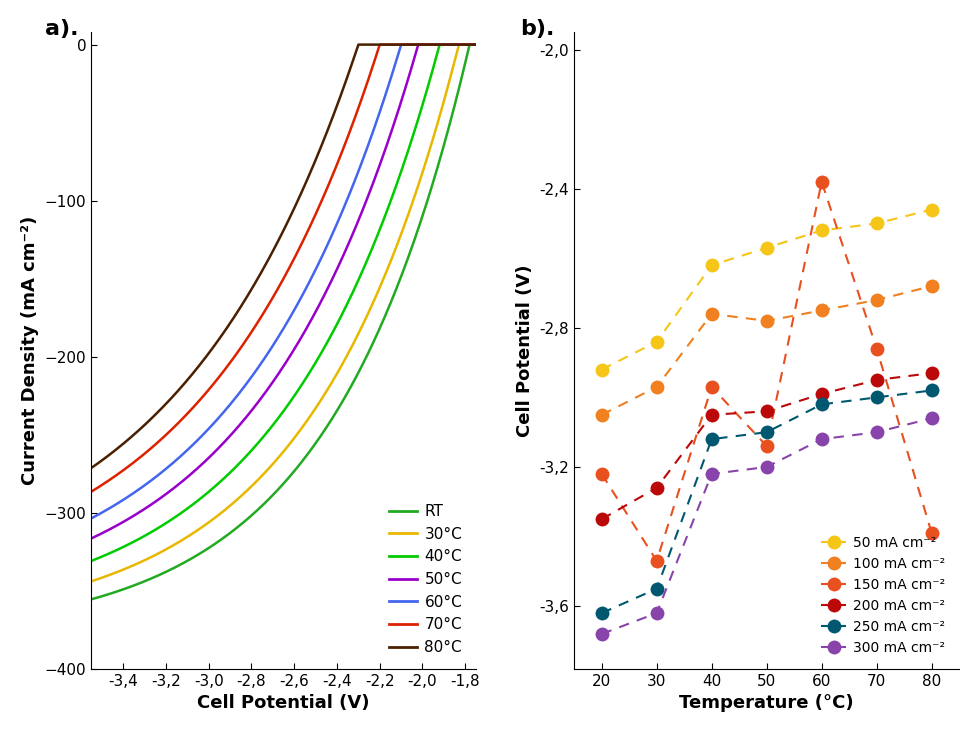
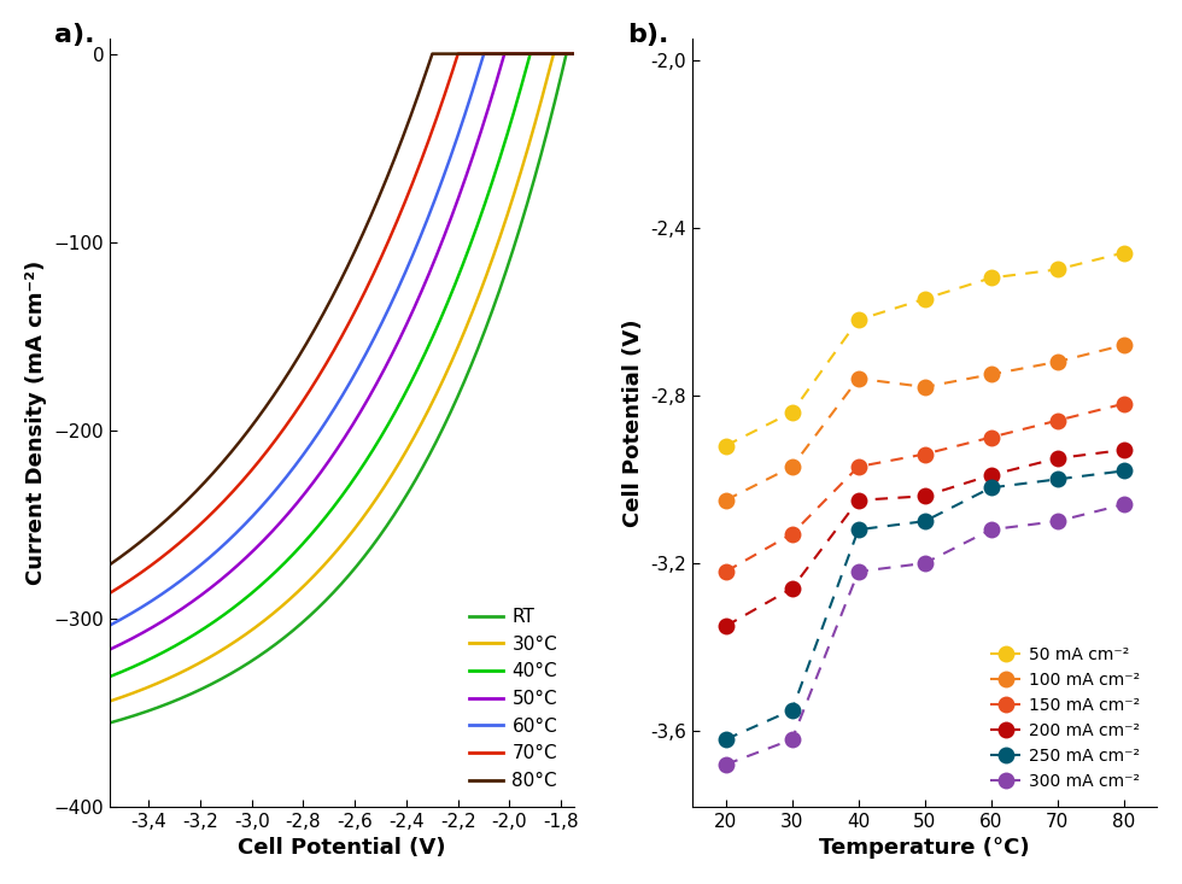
150 mA cm⁻²/30: -3,47 -> -3,13
150 mA cm⁻²/50: -3,14 -> -2,94
150 mA cm⁻²/60: -2,38 -> -2,90
150 mA cm⁻²/80: -3,39 -> -2,82
